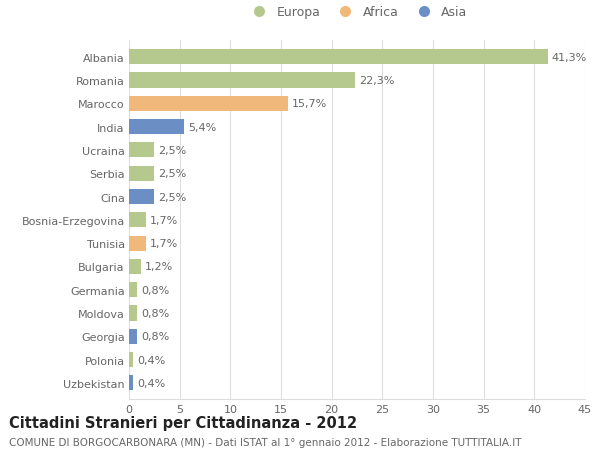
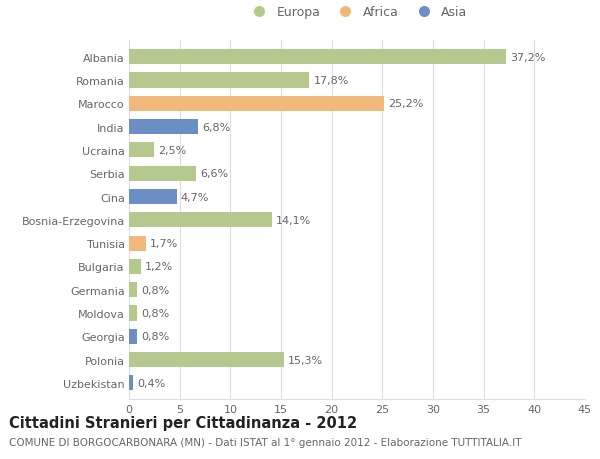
Albania: 41,3% -> 37,2%
Romania: 22,3% -> 17,8%
Marocco: 15,7% -> 25,2%
India: 5,4% -> 6,8%
Serbia: 2,5% -> 6,6%
Cina: 2,5% -> 4,7%
Bosnia-Erzegovina: 1,7% -> 14,1%
Polonia: 0,4% -> 15,3%
